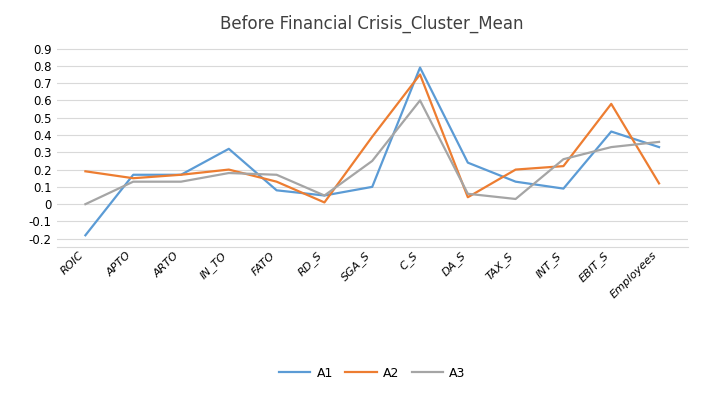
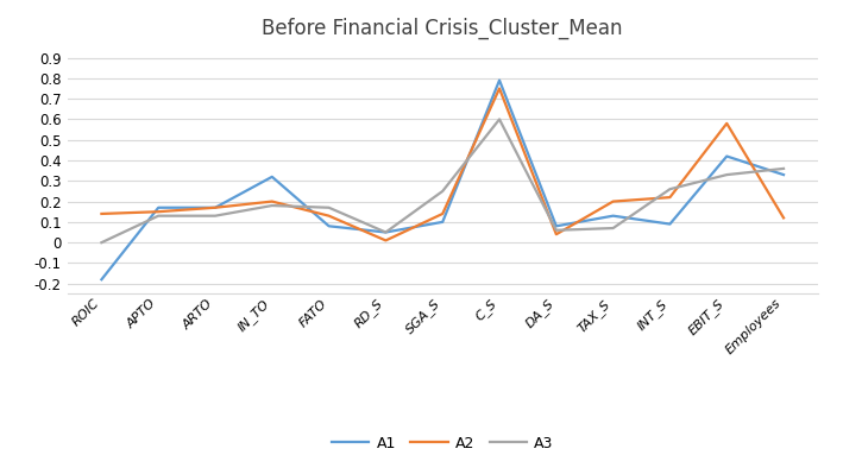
A2/ROIC: 0.19 -> 0.14
A2/SGA_S: 0.39 -> 0.14
A1/DA_S: 0.24 -> 0.08
A3/TAX_S: 0.03 -> 0.07
